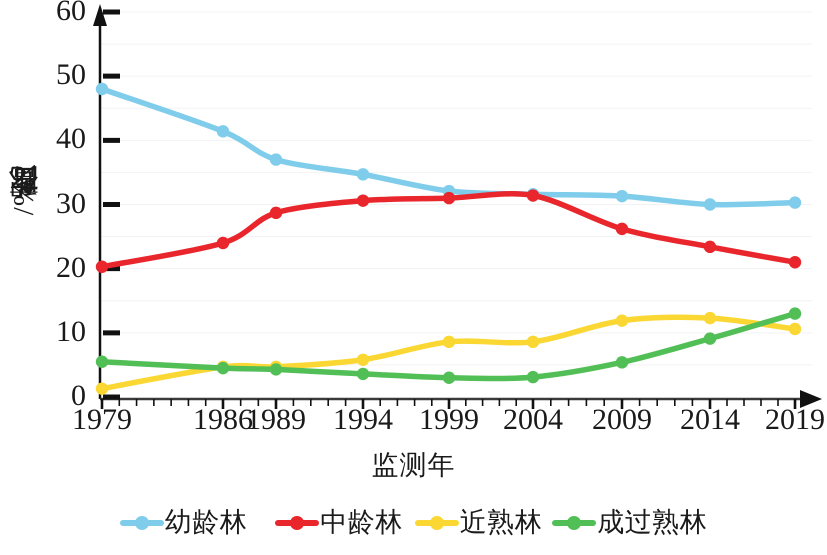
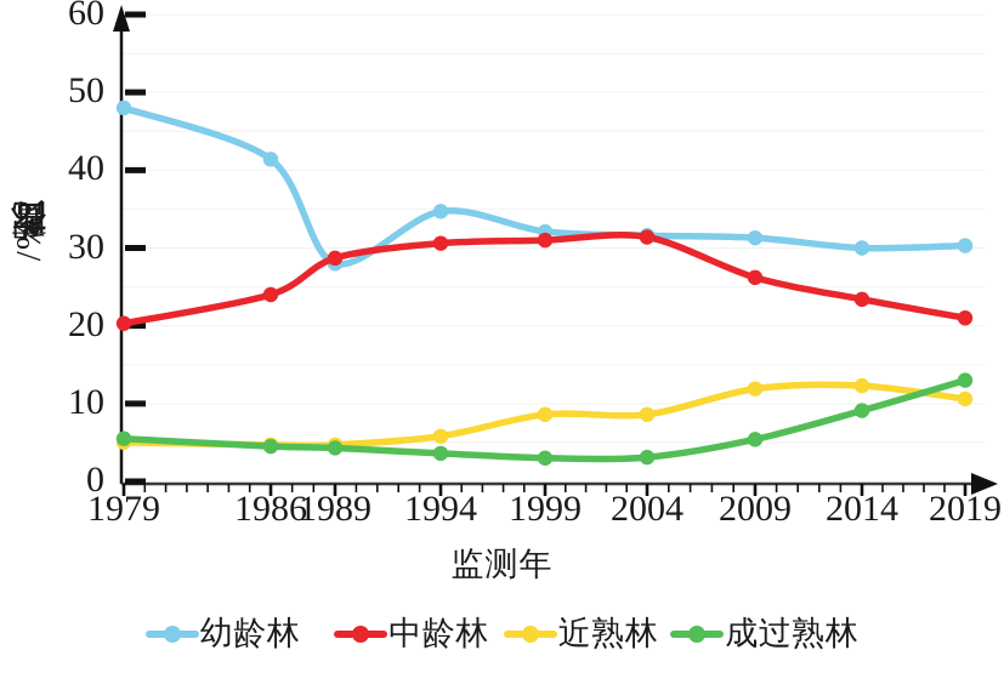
近熟林/1979: 1 -> 5
幼龄林/1989: 37 -> 28
